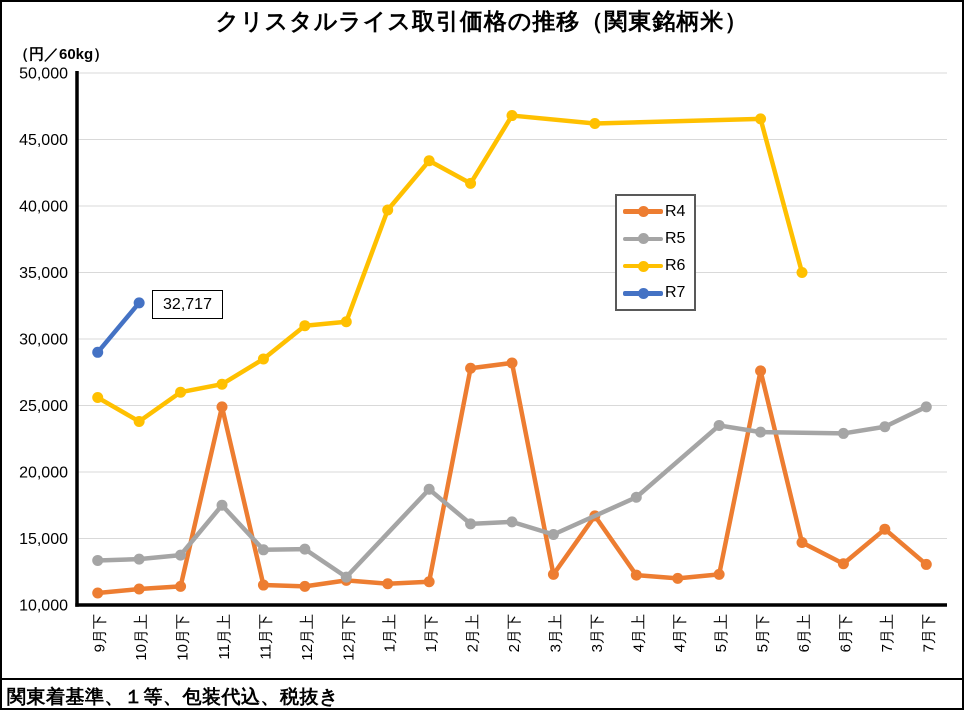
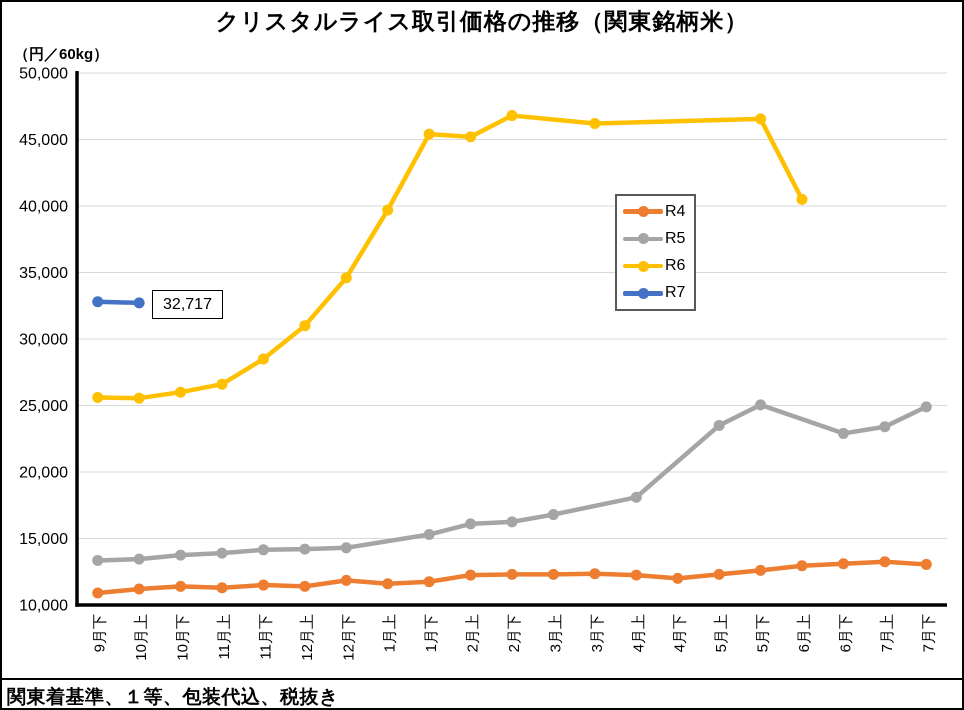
R7/9月下: 29000 -> 32800
R6/10月上: 23800 -> 25600
R4/11月上: 24900 -> 11300
R5/11月上: 17500 -> 13900
R5/12月下: 12100 -> 14300
R6/12月下: 31300 -> 34600
R5/1月下: 18700 -> 15300
R6/1月下: 43400 -> 45400
R4/2月上: 27800 -> 12200
R6/2月上: 41700 -> 45200
R4/2月下: 28200 -> 12300
R5/3月上: 15300 -> 16800
R4/3月下: 16700 -> 12400
R4/5月下: 27600 -> 12600
R5/5月下: 23000 -> 25000
R4/6月上: 14700 -> 13000
R6/6月上: 35000 -> 40500
R4/7月上: 15700 -> 13200
